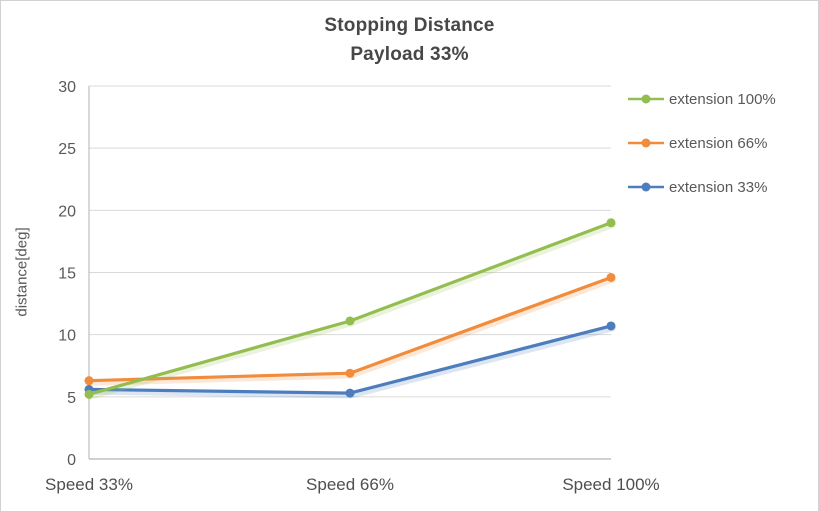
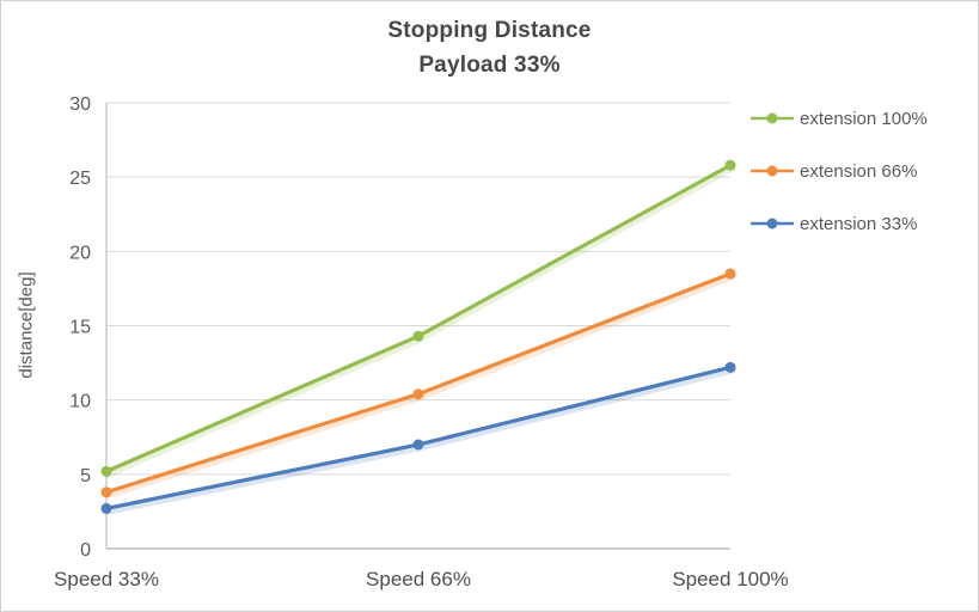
extension 66%/Speed 33%: 6.3 -> 3.8
extension 33%/Speed 33%: 5.6 -> 2.7
extension 100%/Speed 66%: 11.1 -> 14.3
extension 66%/Speed 66%: 6.9 -> 10.4
extension 33%/Speed 66%: 5.3 -> 7.0
extension 100%/Speed 100%: 19.0 -> 25.8
extension 66%/Speed 100%: 14.6 -> 18.5
extension 33%/Speed 100%: 10.7 -> 12.2
